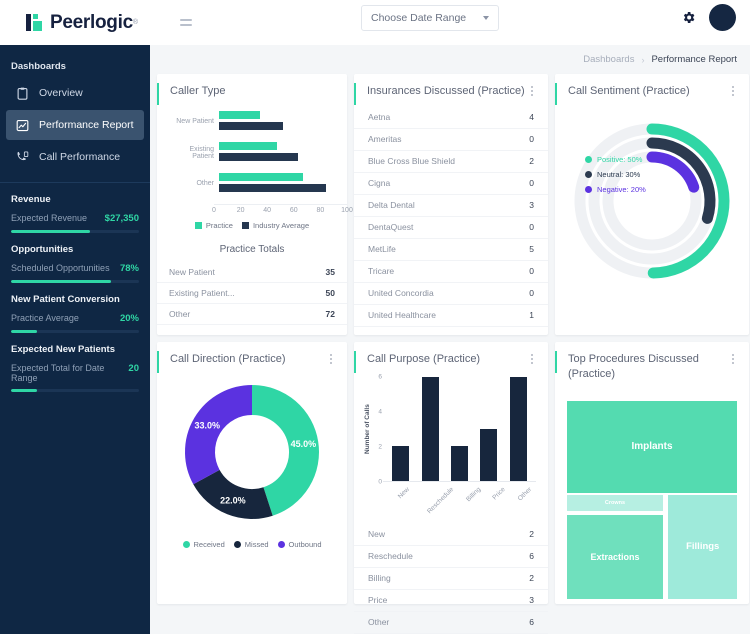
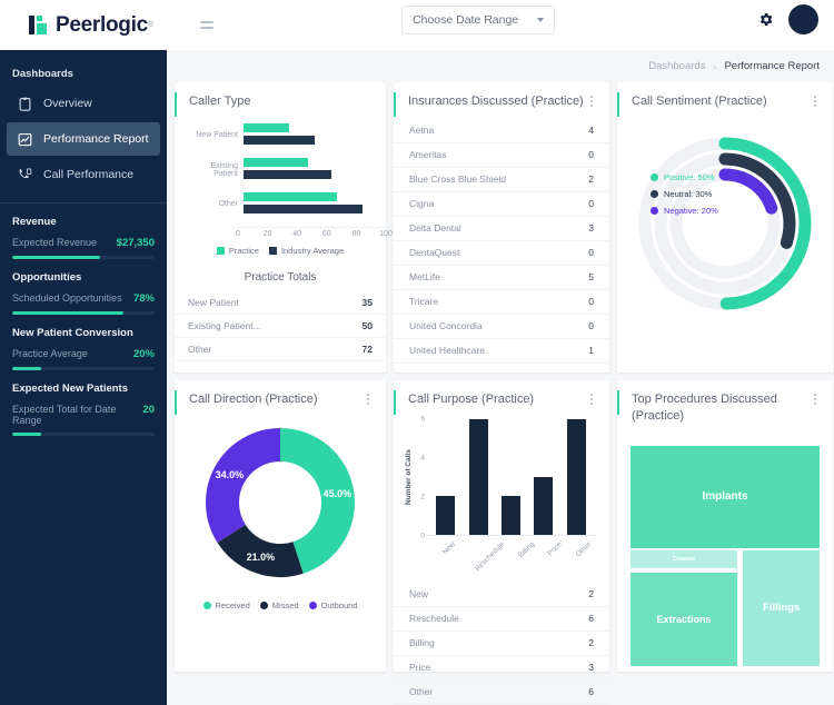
Call Direction (Practice)/Missed: 22.0% -> 21.0%
Call Direction (Practice)/Outbound: 33.0% -> 34.0%
